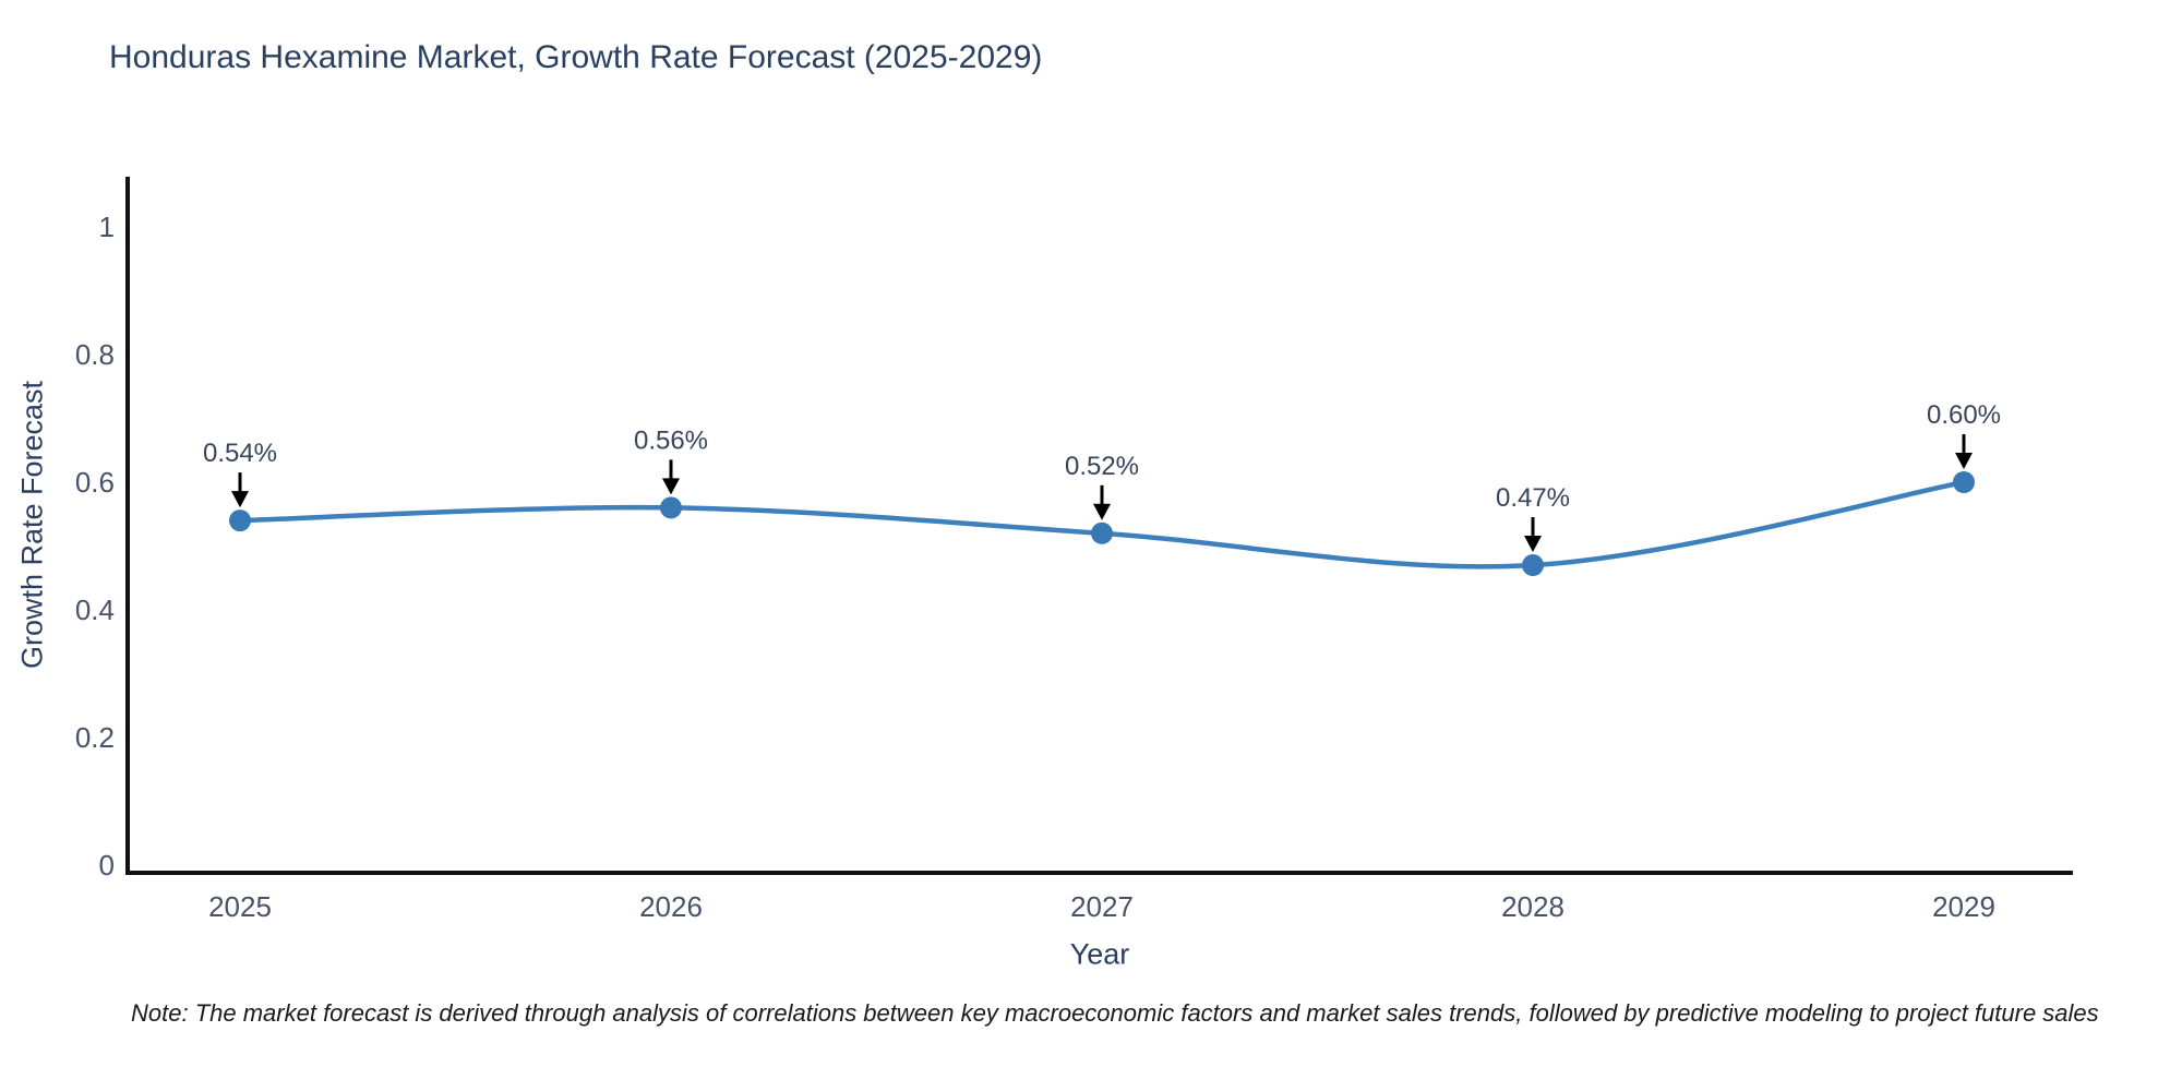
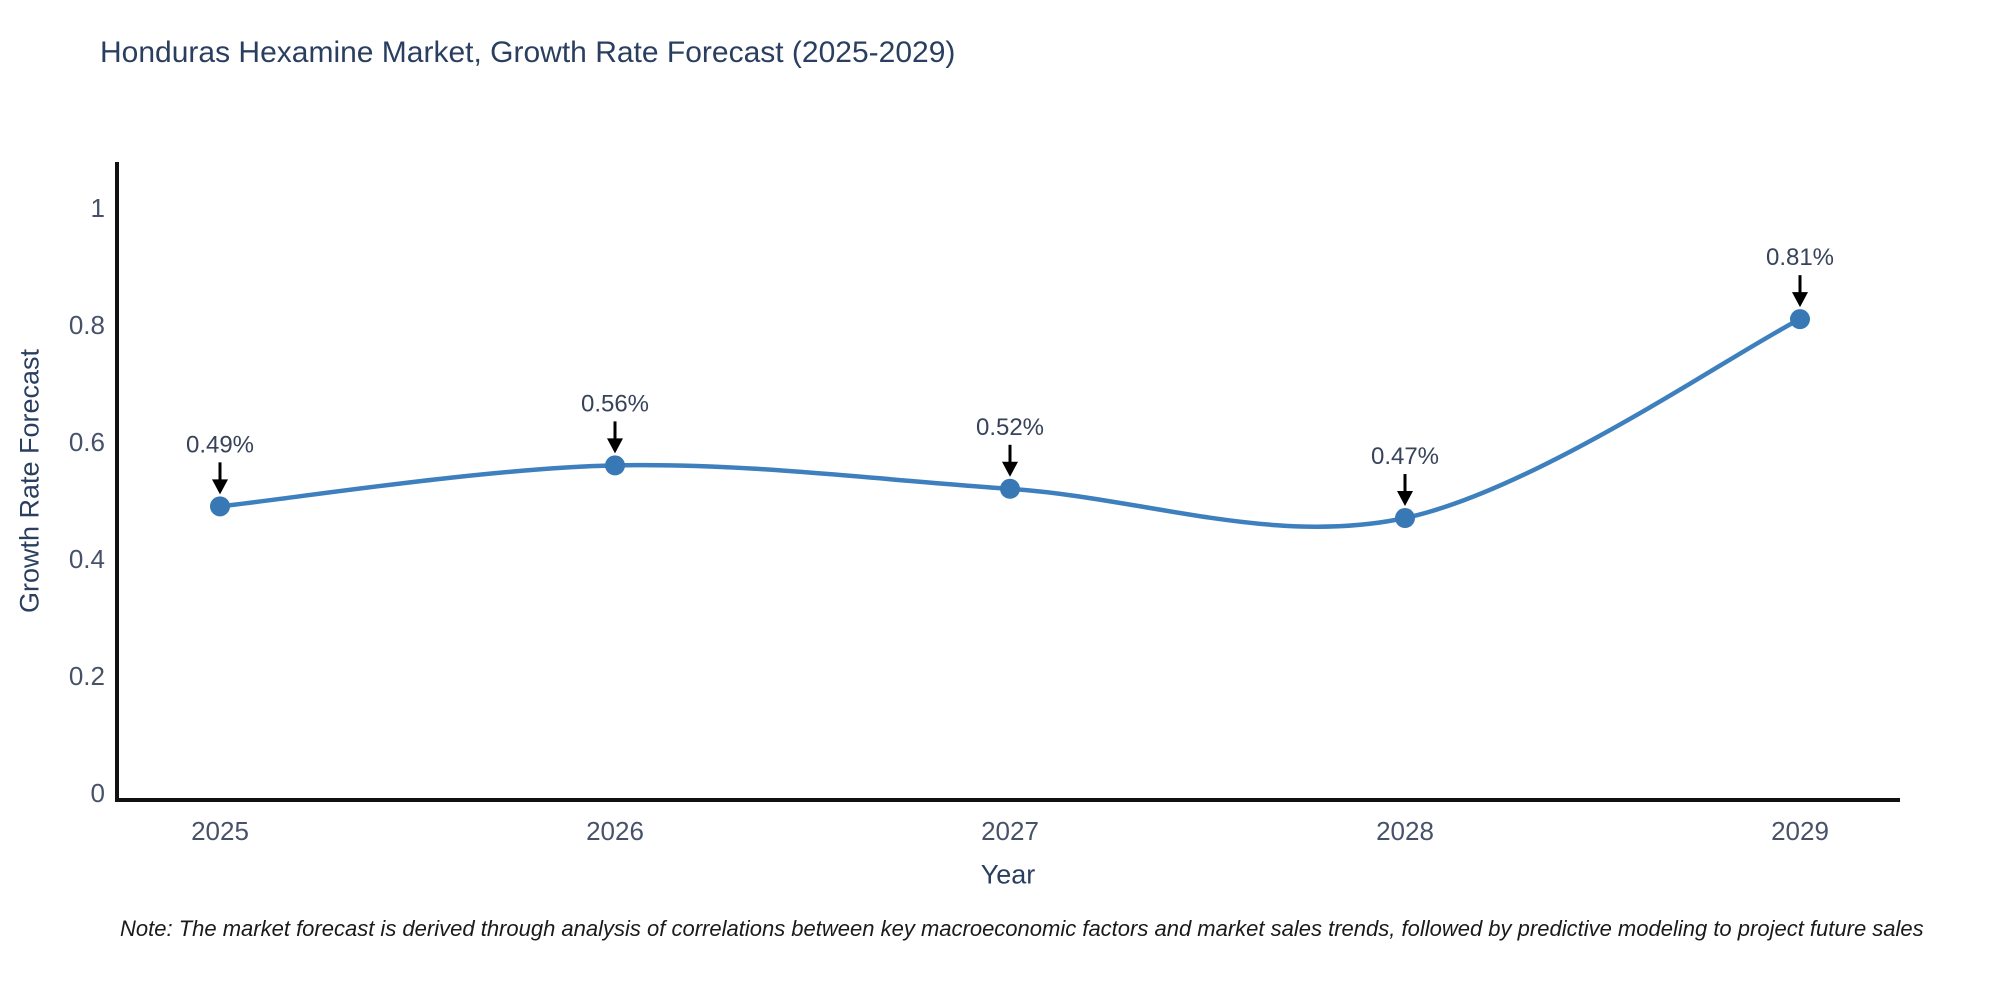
2025: 0.54% -> 0.49%
2029: 0.60% -> 0.81%
